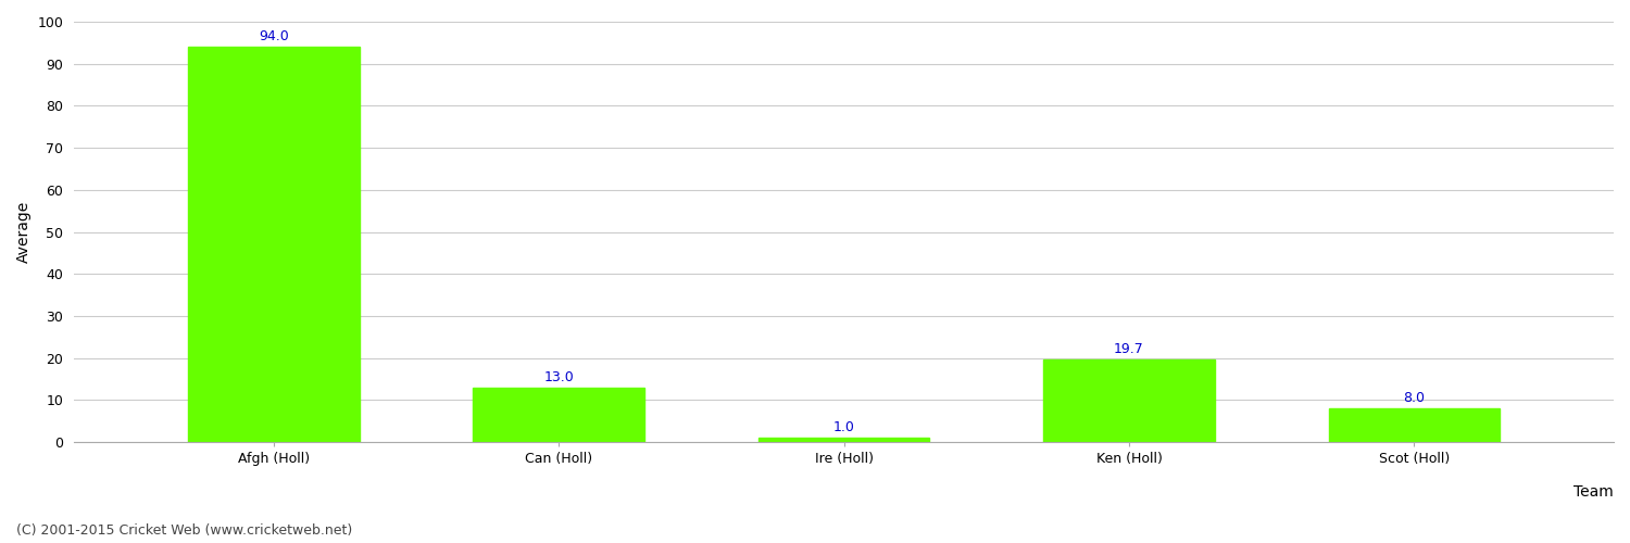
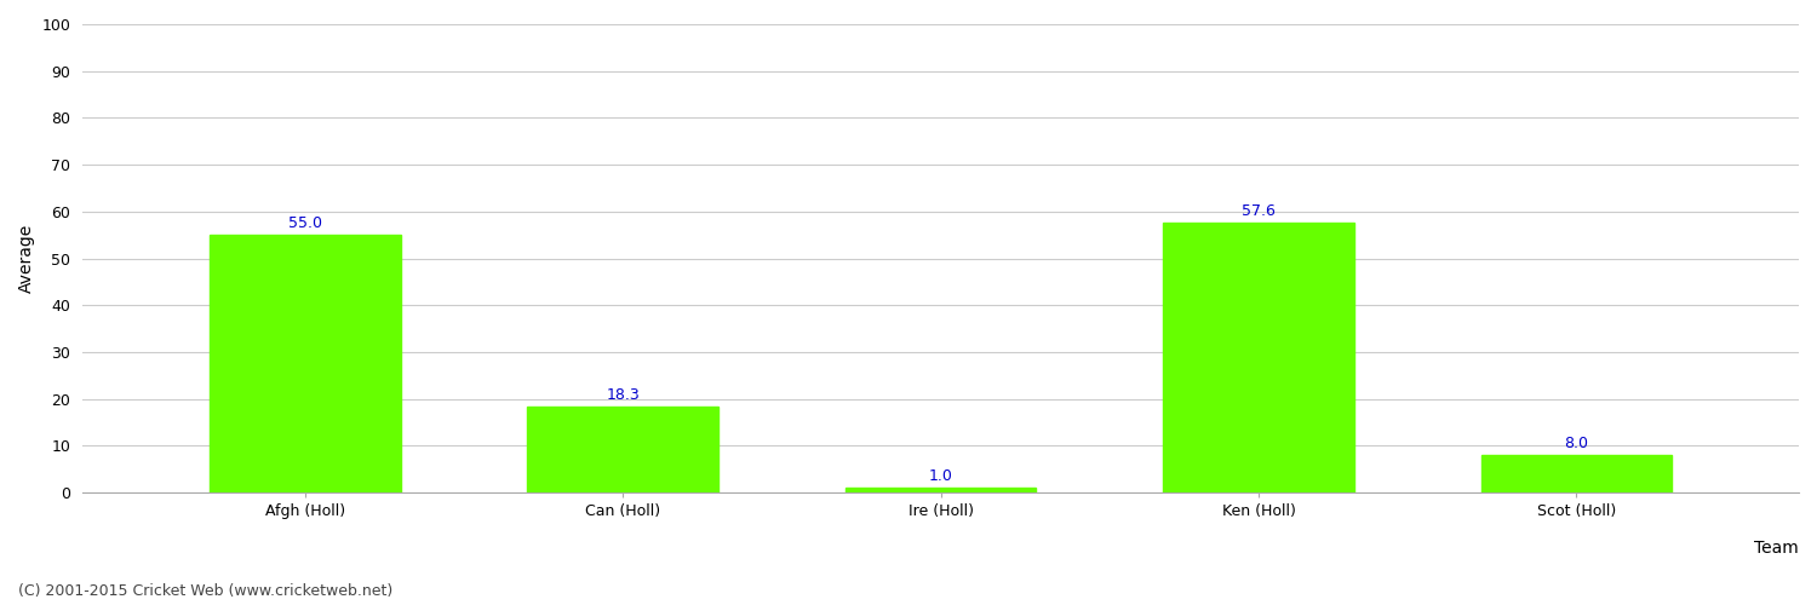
Afgh (Holl): 94.0 -> 55.0
Can (Holl): 13.0 -> 18.3
Ken (Holl): 19.7 -> 57.6
